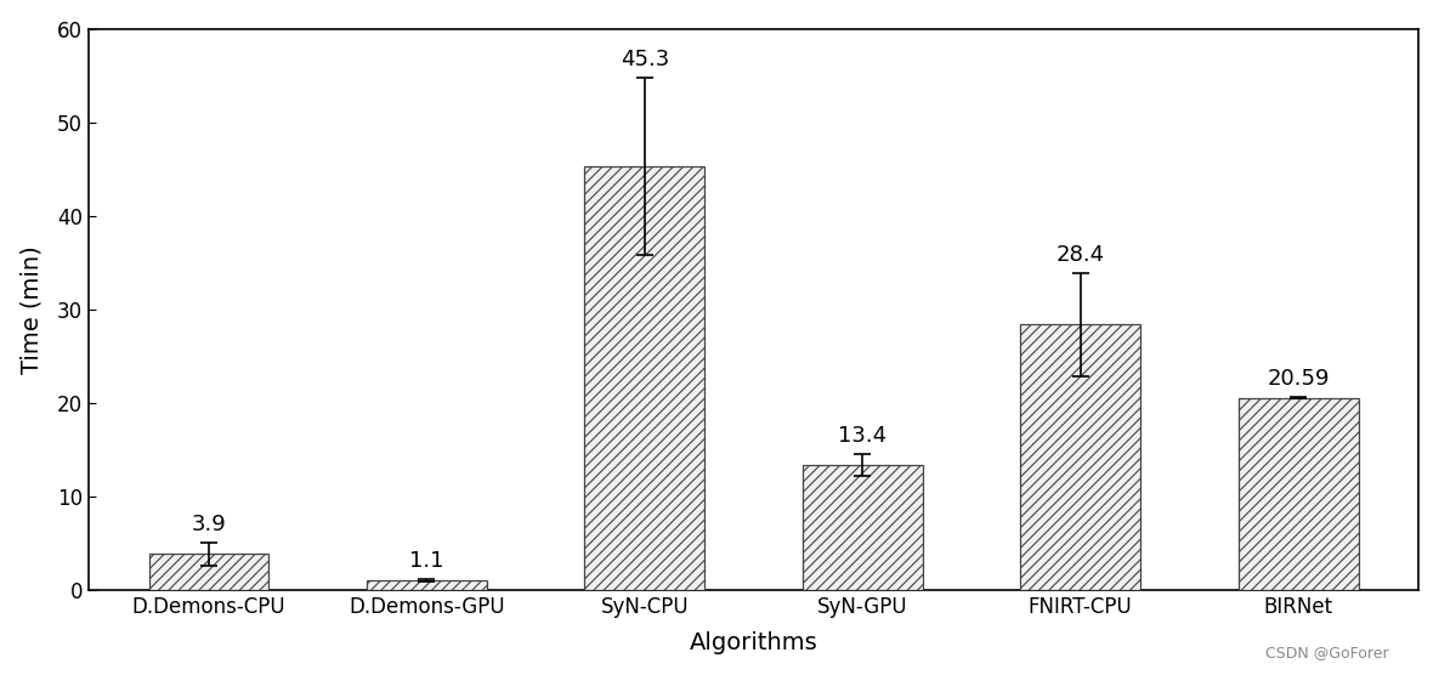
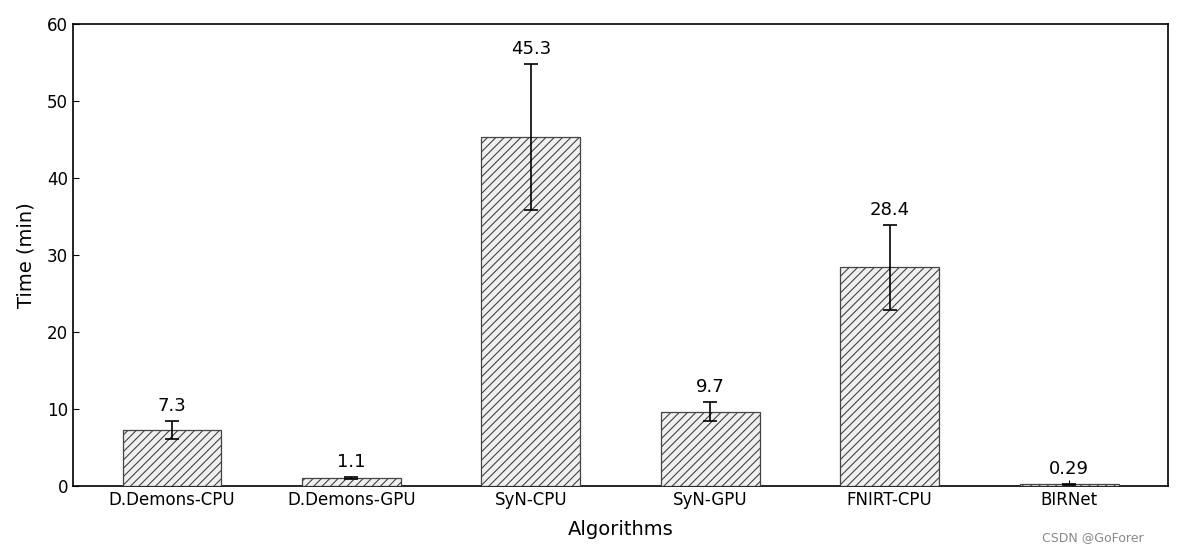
D.Demons-CPU: 3.9 -> 7.3
SyN-GPU: 13.4 -> 9.7
BIRNet: 20.59 -> 0.29
